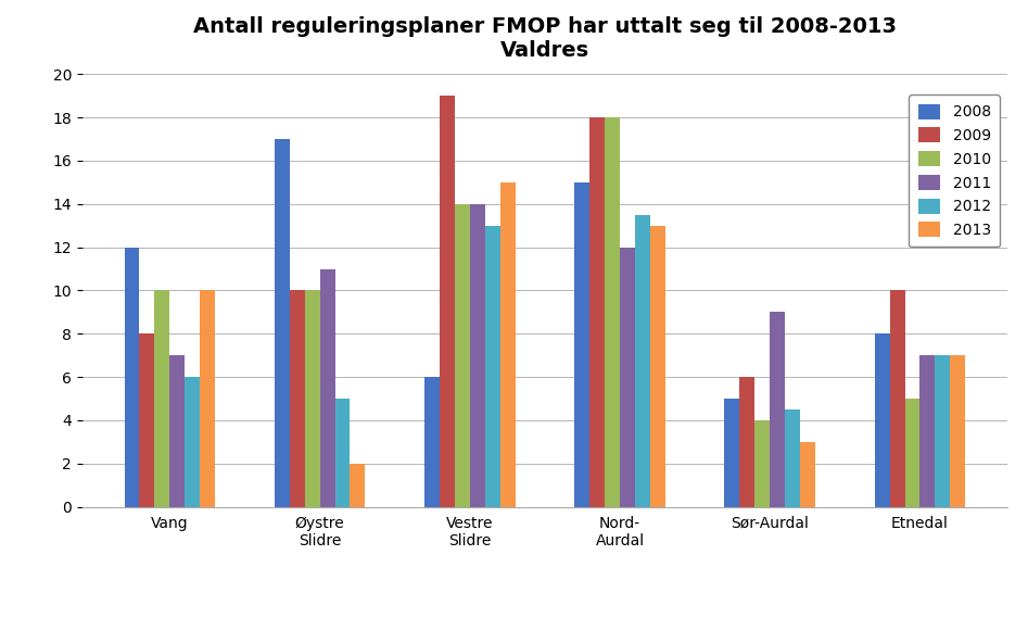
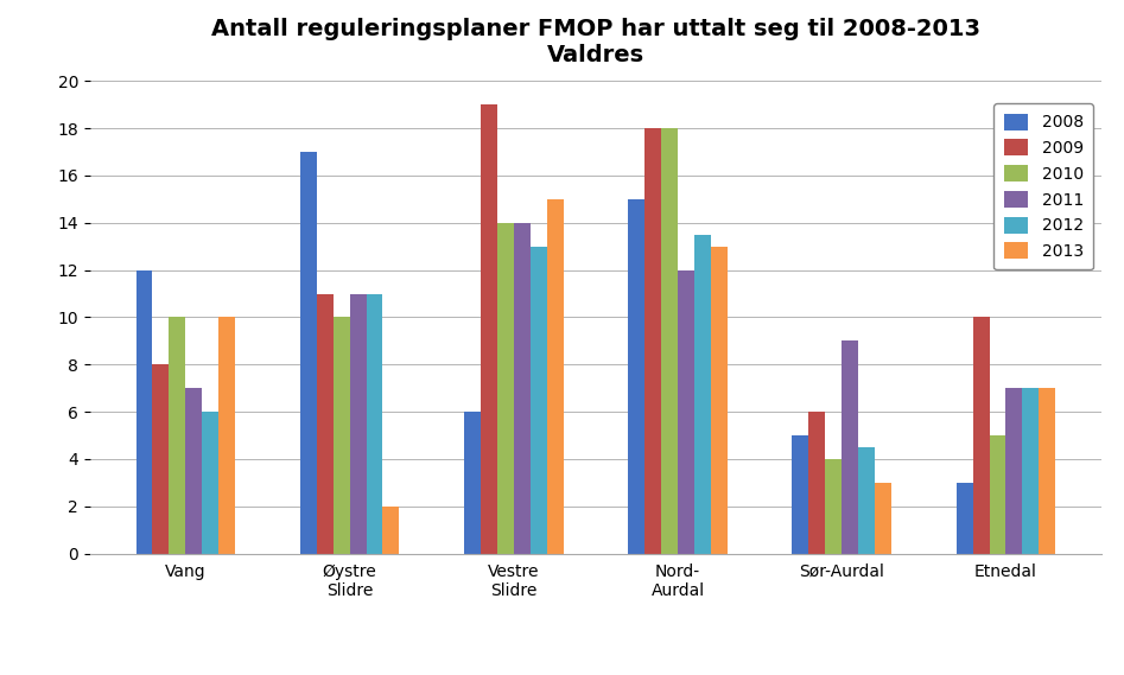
2009/Øystre Slidre: 10 -> 11
2012/Øystre Slidre: 5.0 -> 11.0
2008/Etnedal: 8 -> 3
